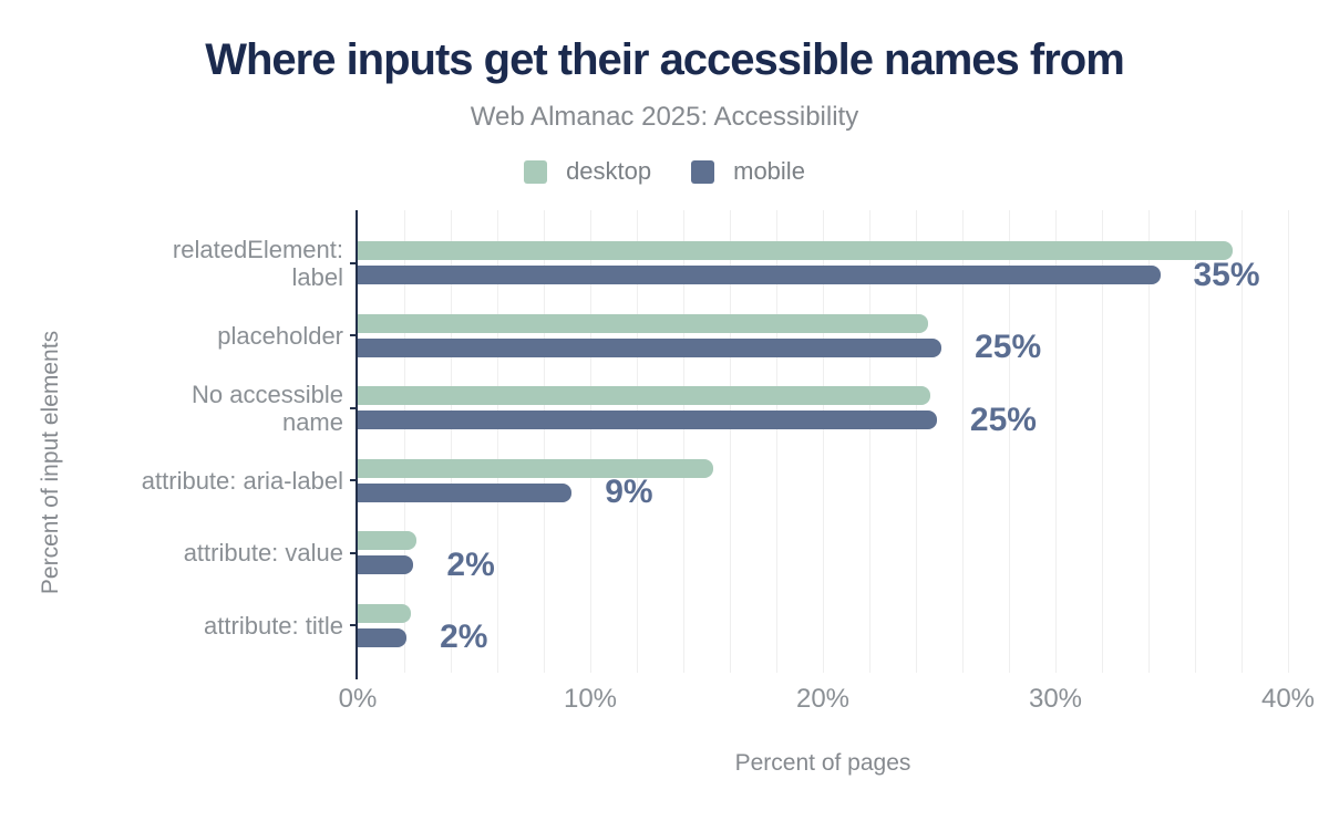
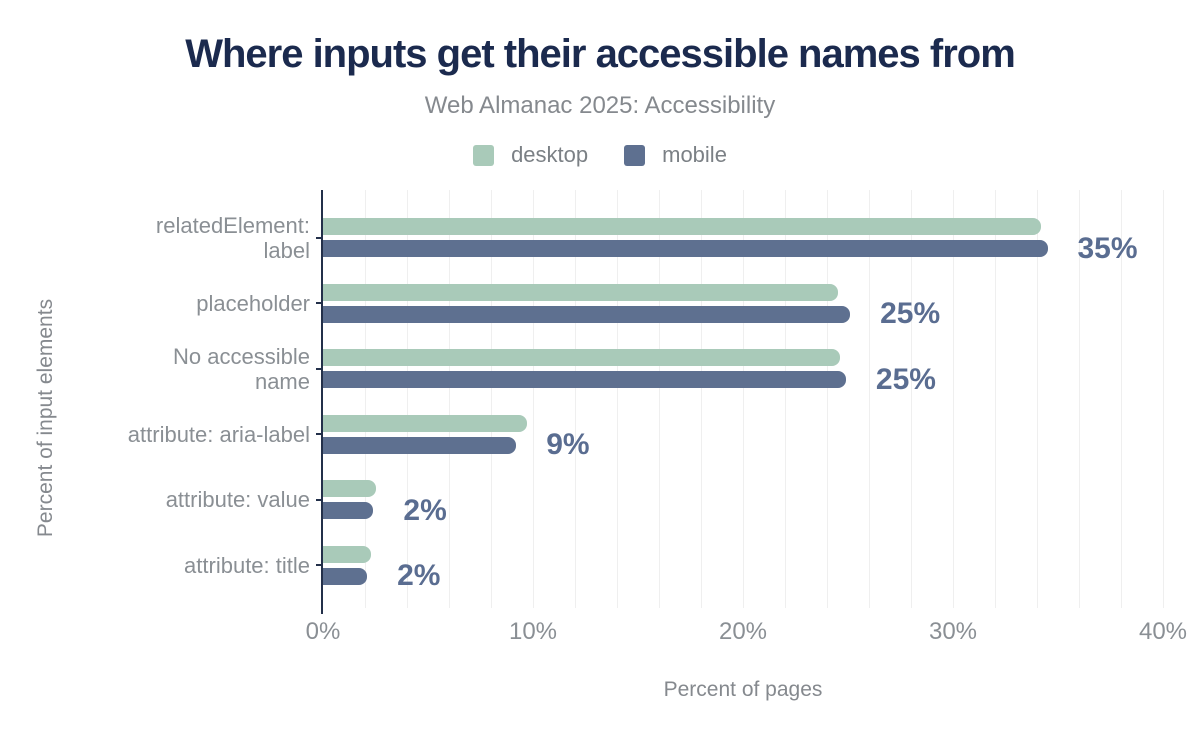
desktop/relatedElement: label: 37.6% -> 34.2%
desktop/attribute: aria-label: 15.3% -> 9.7%
